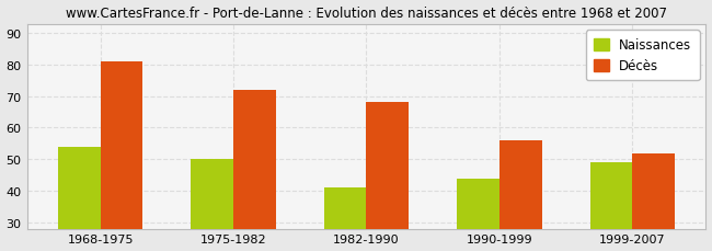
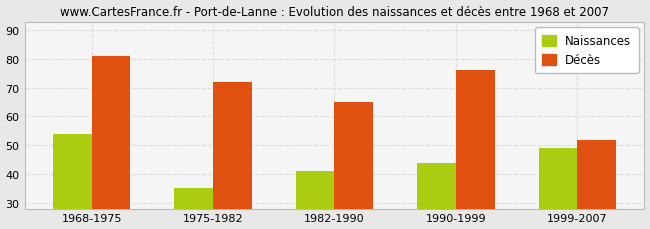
Naissances/1975-1982: 50 -> 35
Décès/1982-1990: 68 -> 65
Décès/1990-1999: 56 -> 76
